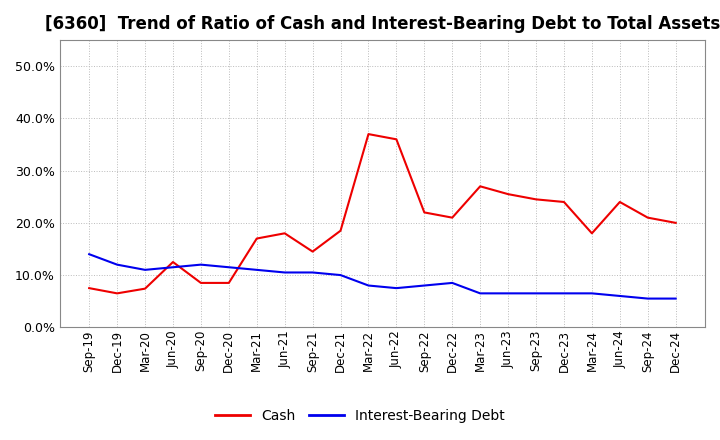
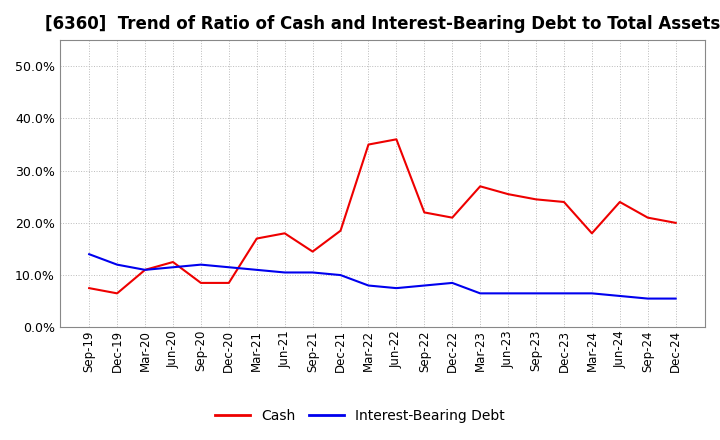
Cash/Mar-20: 7.4% -> 11.0%
Cash/Mar-22: 37.0% -> 35.0%
